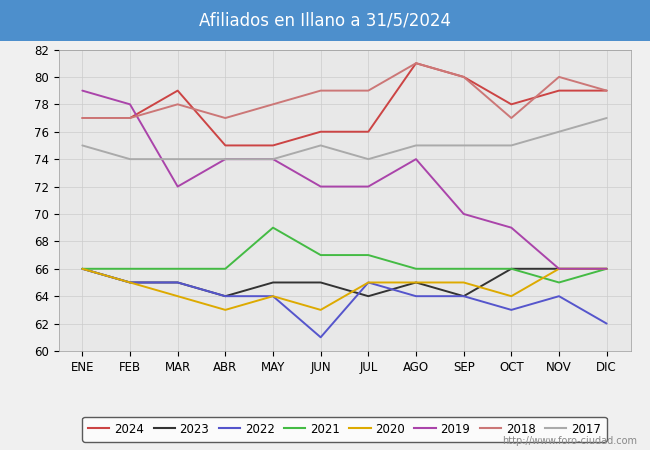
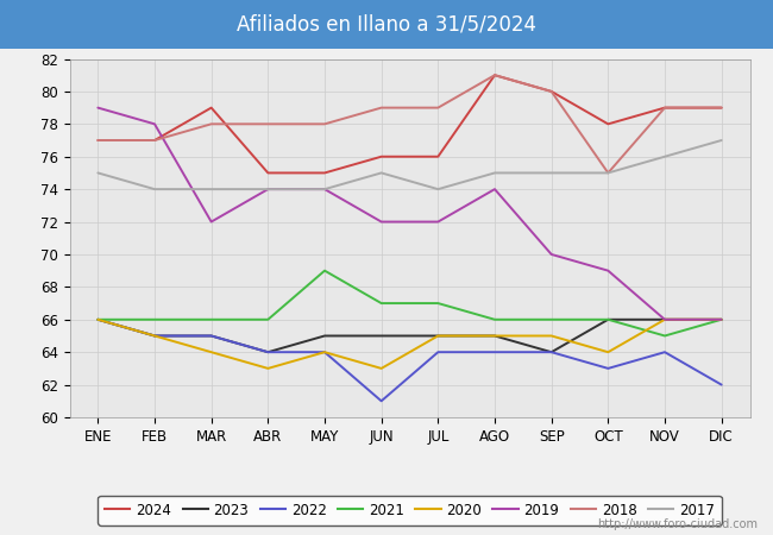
2018/ABR: 77 -> 78
2023/JUL: 64 -> 65
2022/JUL: 65 -> 64
2018/OCT: 77 -> 75
2018/NOV: 80 -> 79
